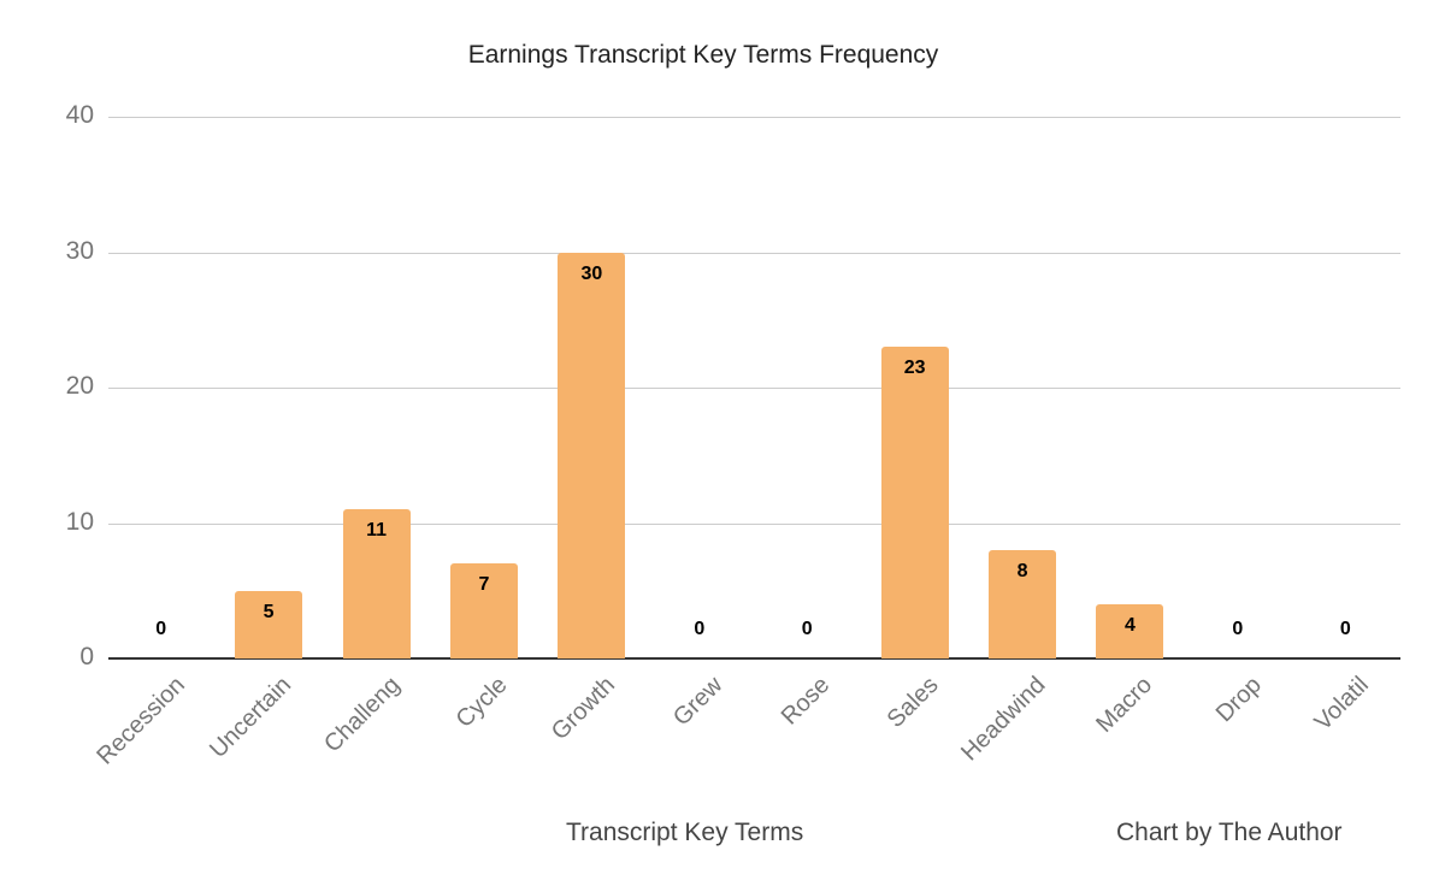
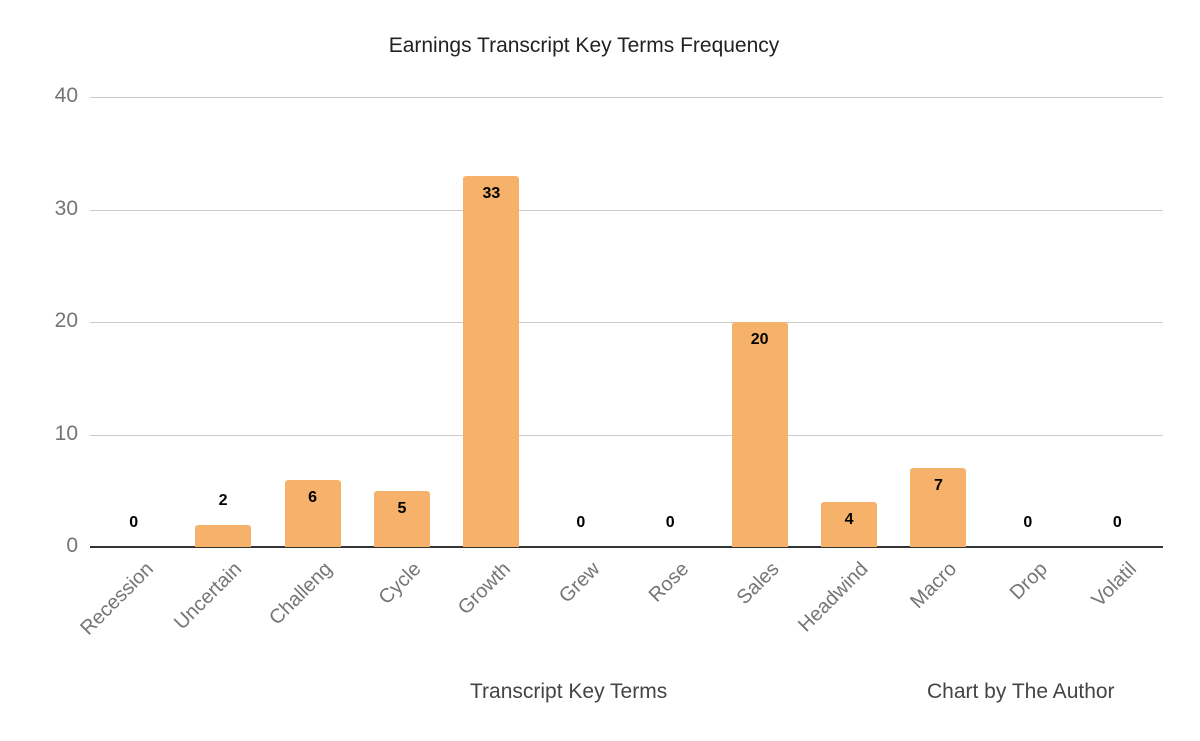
Uncertain: 5 -> 2
Challeng: 11 -> 6
Cycle: 7 -> 5
Growth: 30 -> 33
Sales: 23 -> 20
Headwind: 8 -> 4
Macro: 4 -> 7
